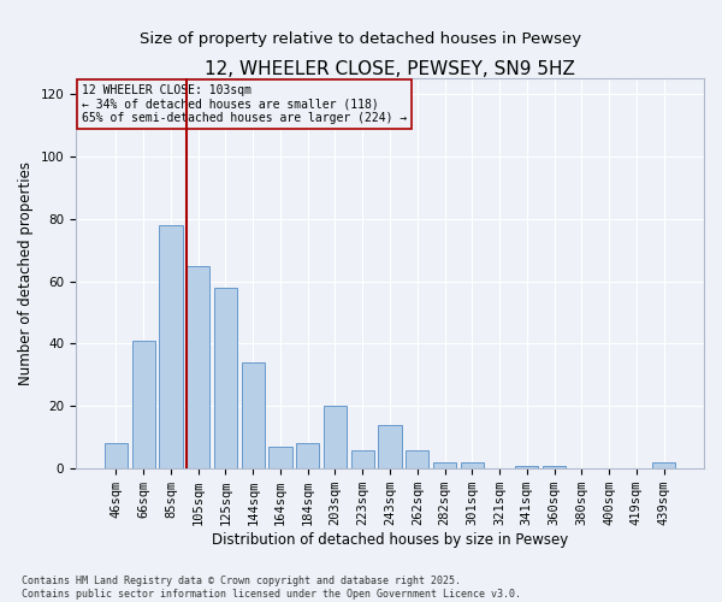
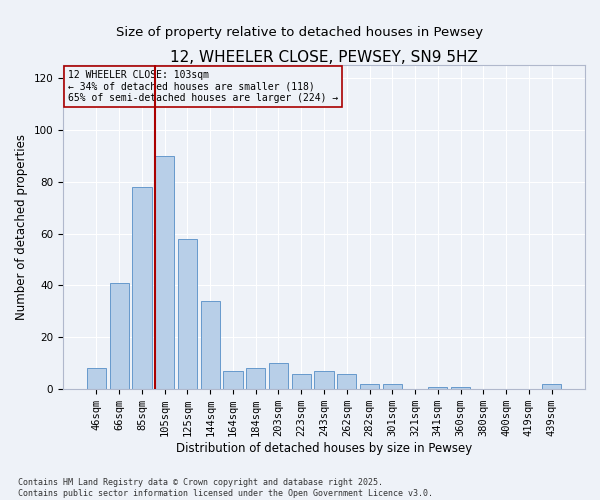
105sqm: 65 -> 90
203sqm: 20 -> 10
243sqm: 14 -> 7
